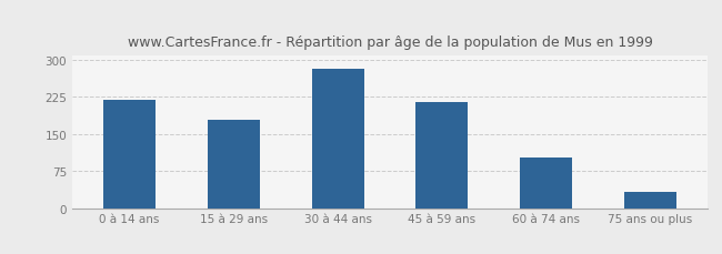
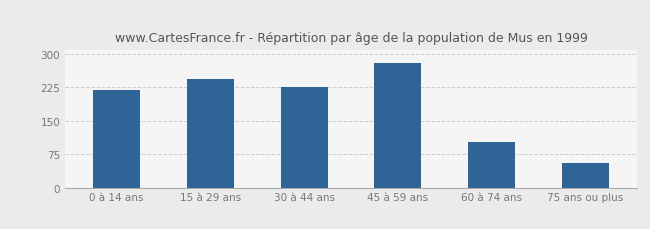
15 à 29 ans: 178 -> 245
30 à 44 ans: 283 -> 225
45 à 59 ans: 215 -> 280
75 ans ou plus: 33 -> 55
